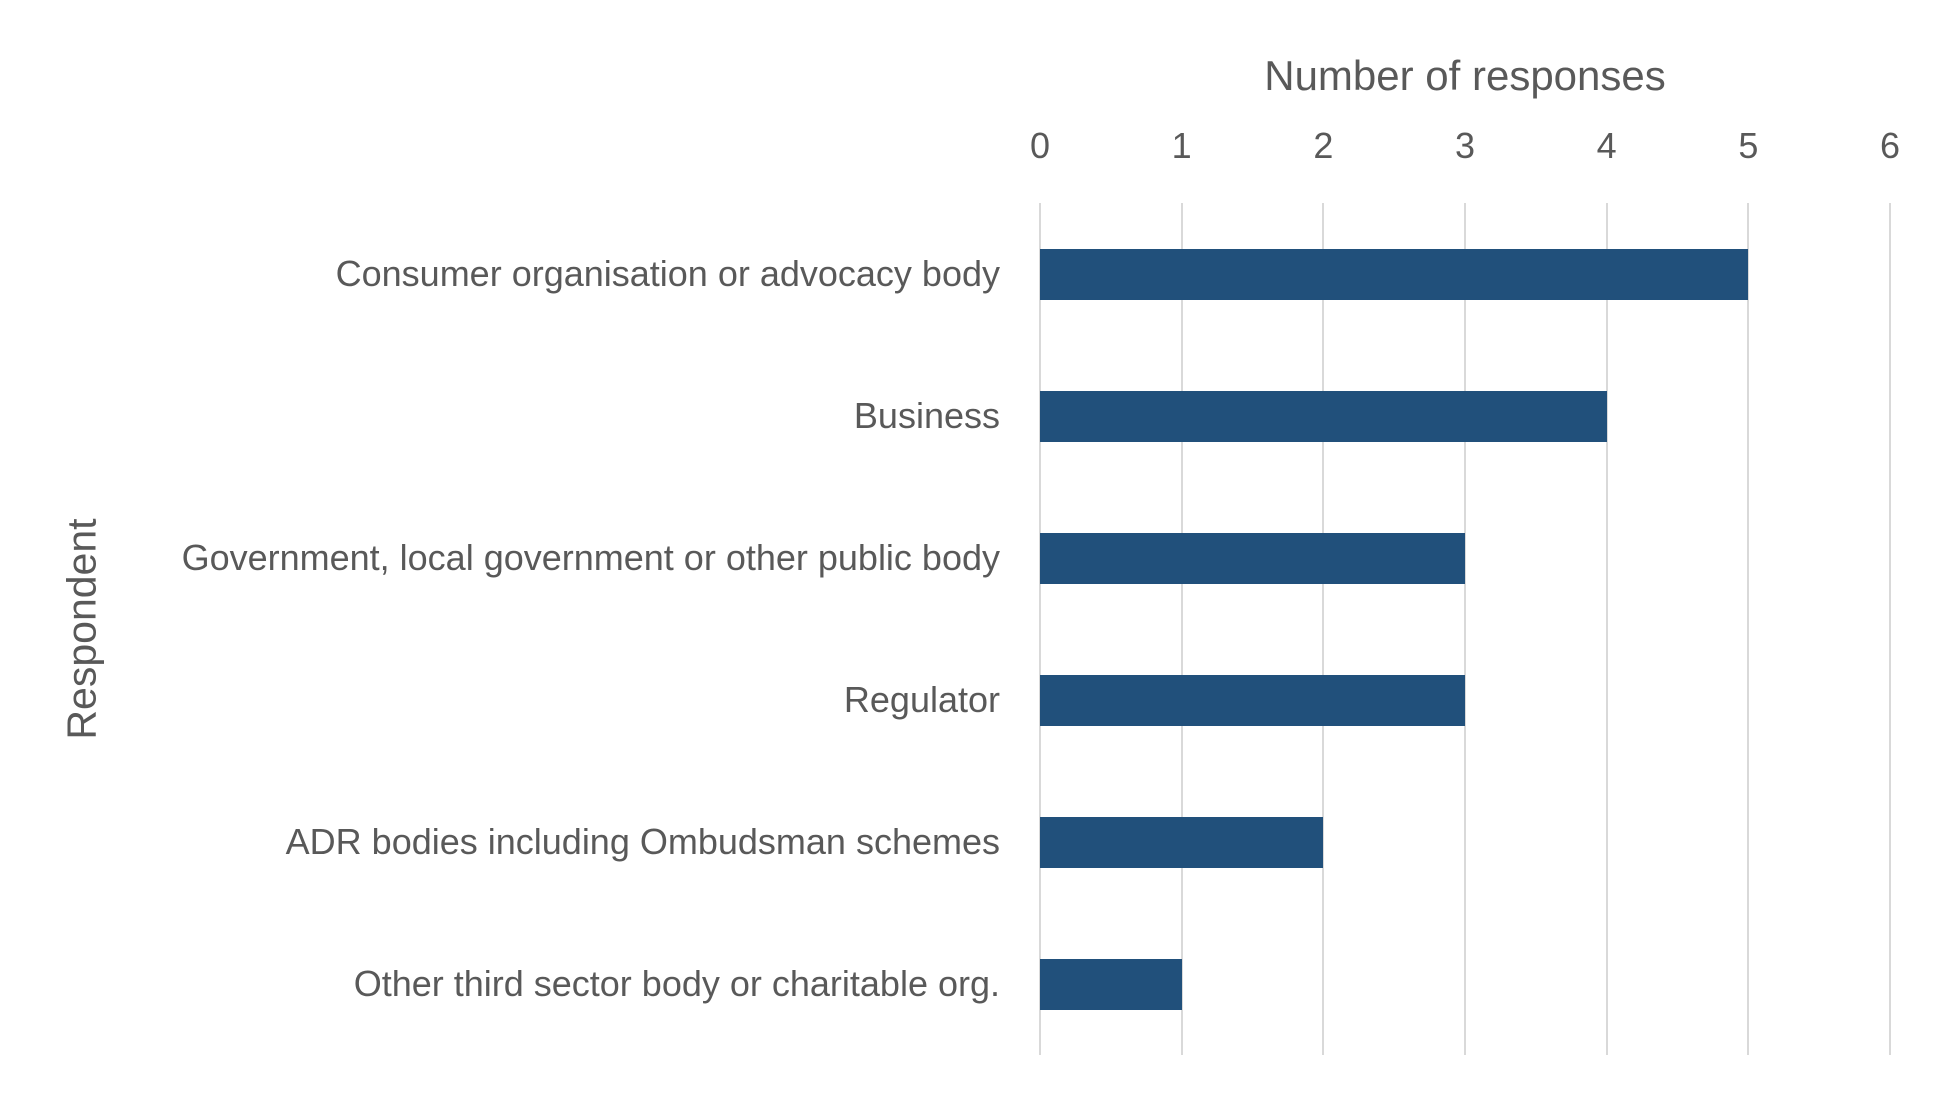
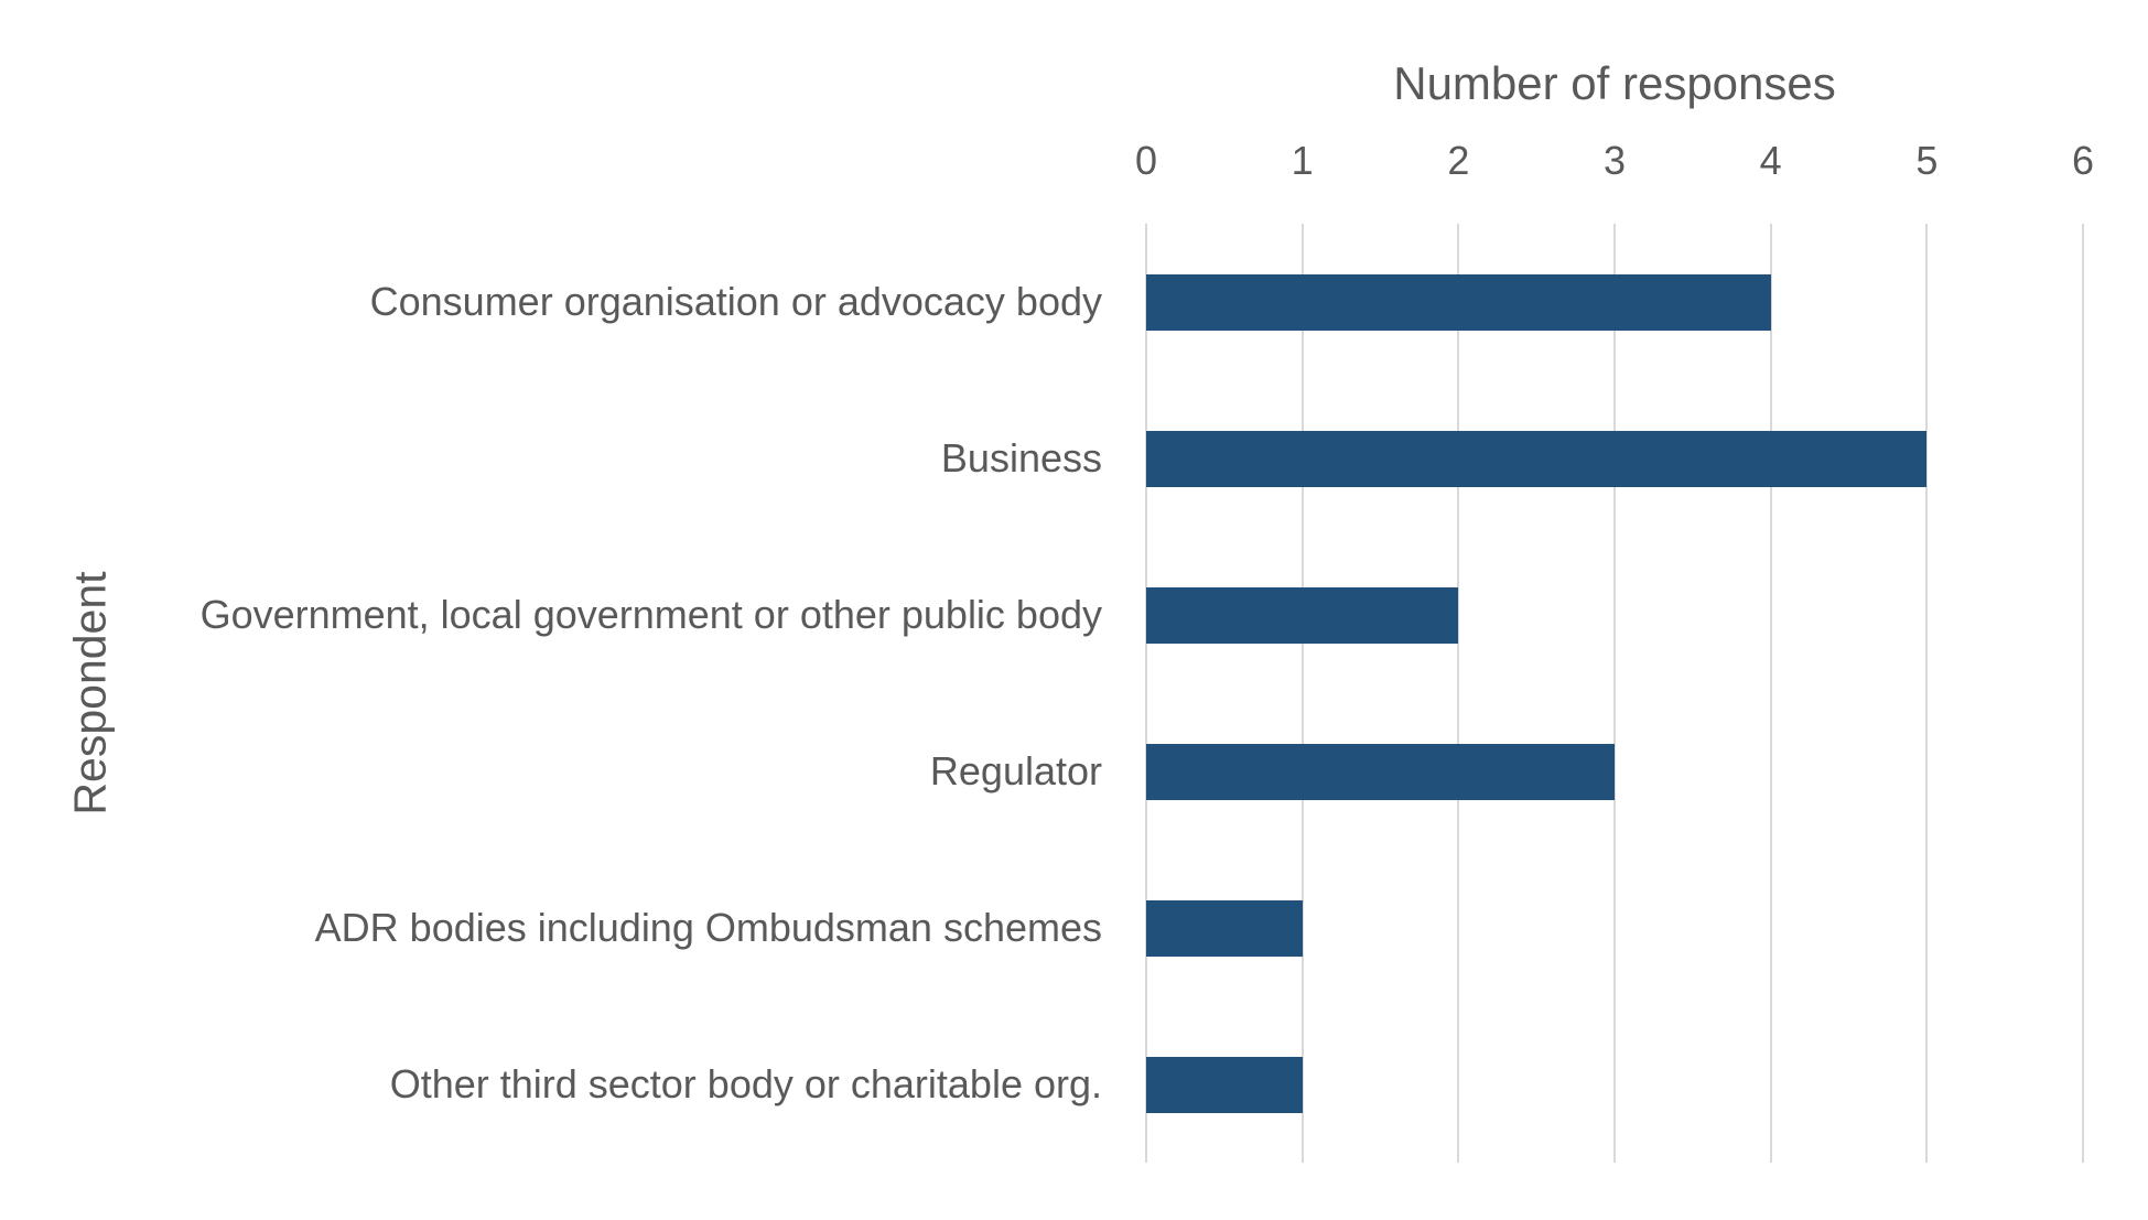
Consumer organisation or advocacy body: 5 -> 4
Business: 4 -> 5
Government, local government or other public body: 3 -> 2
ADR bodies including Ombudsman schemes: 2 -> 1
